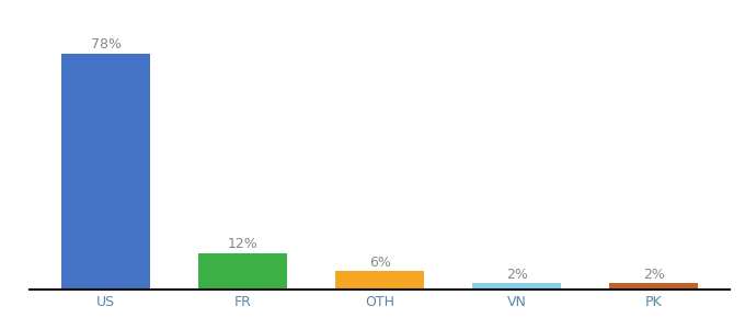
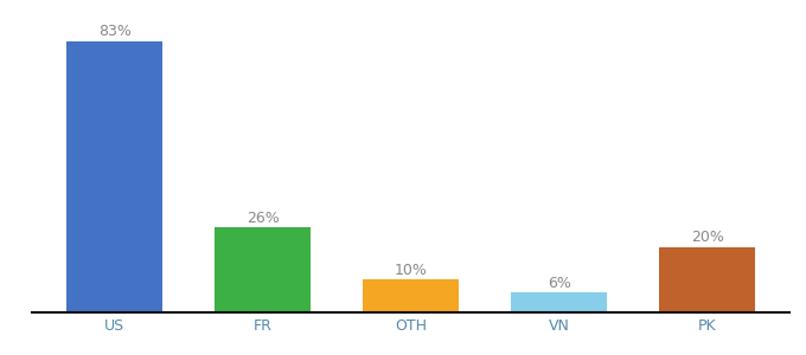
US: 78% -> 83%
FR: 12% -> 26%
OTH: 6% -> 10%
VN: 2% -> 6%
PK: 2% -> 20%
